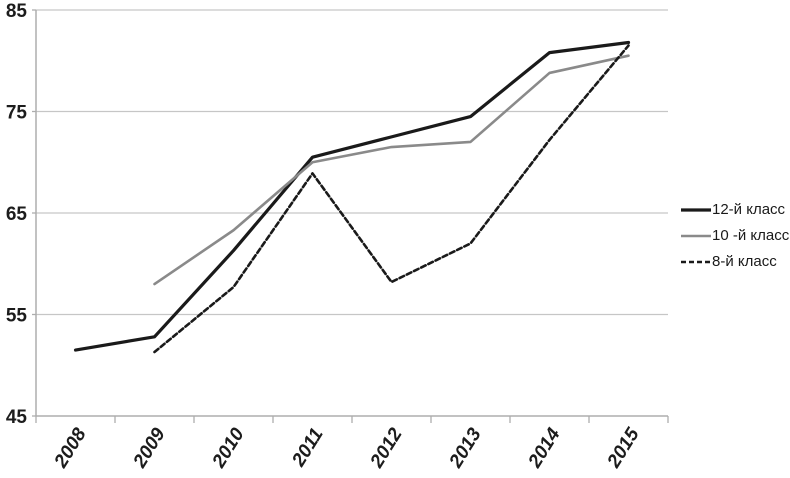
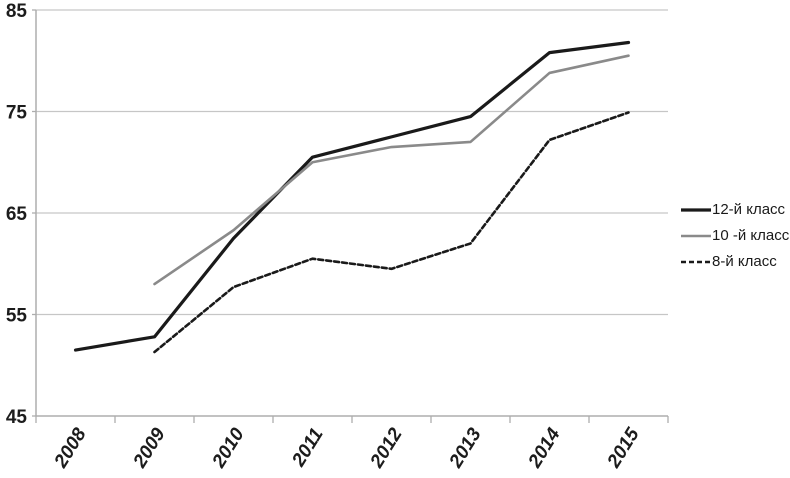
12-й класс/2010: 61.3 -> 62.5
8-й класс/2011: 68.9 -> 60.5
8-й класс/2012: 58.2 -> 59.5
8-й класс/2015: 81.5 -> 74.9
